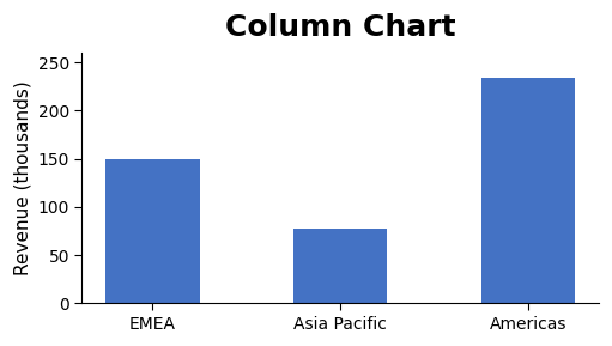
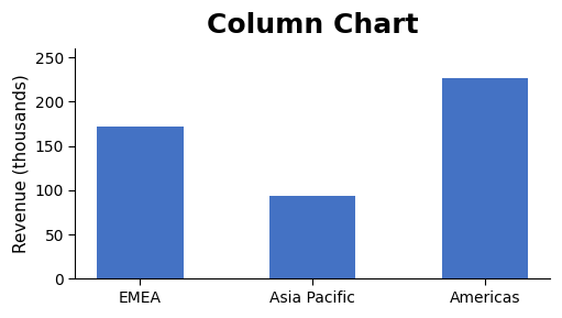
EMEA: 150 -> 172
Asia Pacific: 78 -> 94
Americas: 234 -> 226
